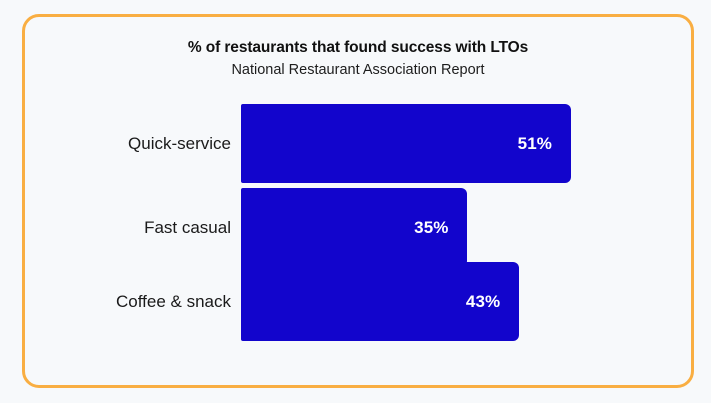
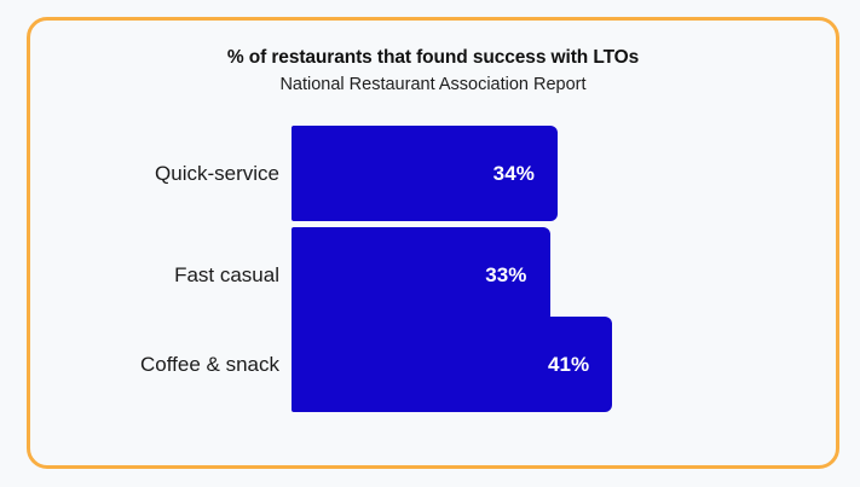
Quick-service: 51% -> 34%
Fast casual: 35% -> 33%
Coffee & snack: 43% -> 41%
